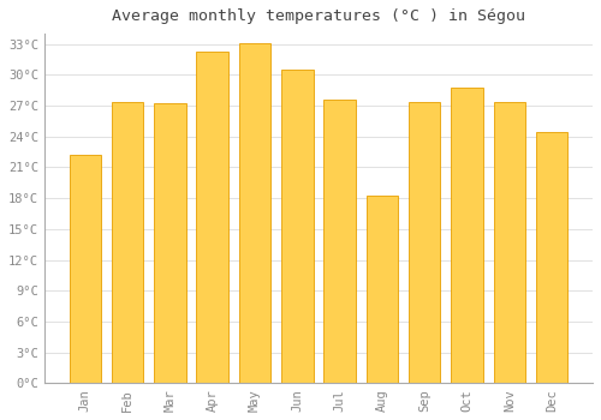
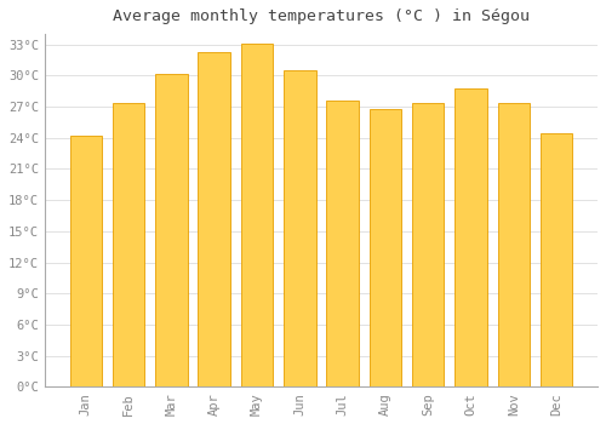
Jan: 22.2°C -> 24.2°C
Mar: 27.2°C -> 30.1°C
Aug: 18.2°C -> 26.8°C
